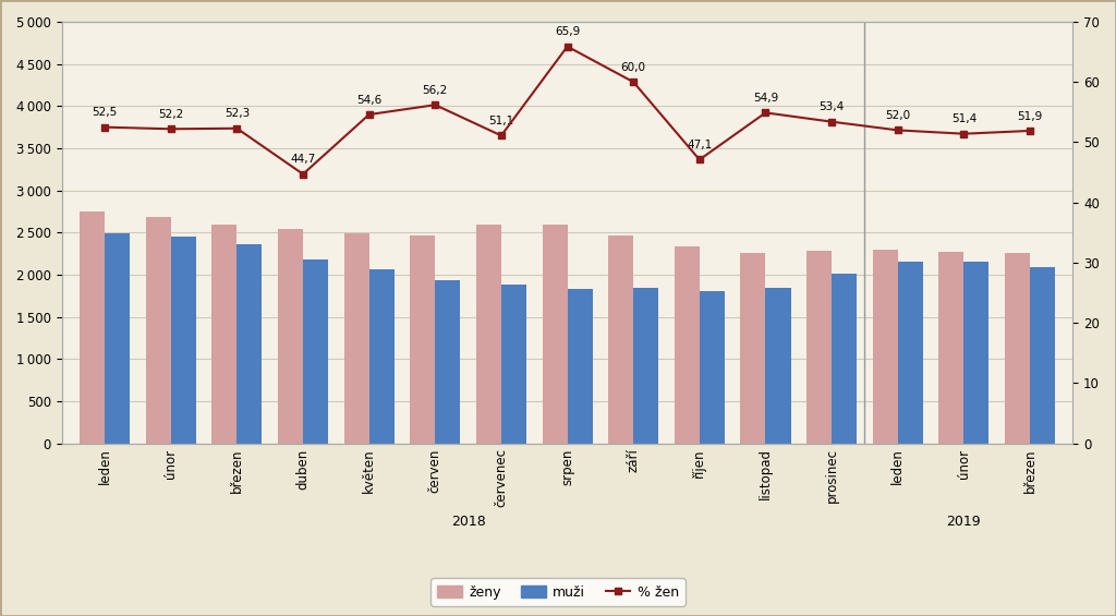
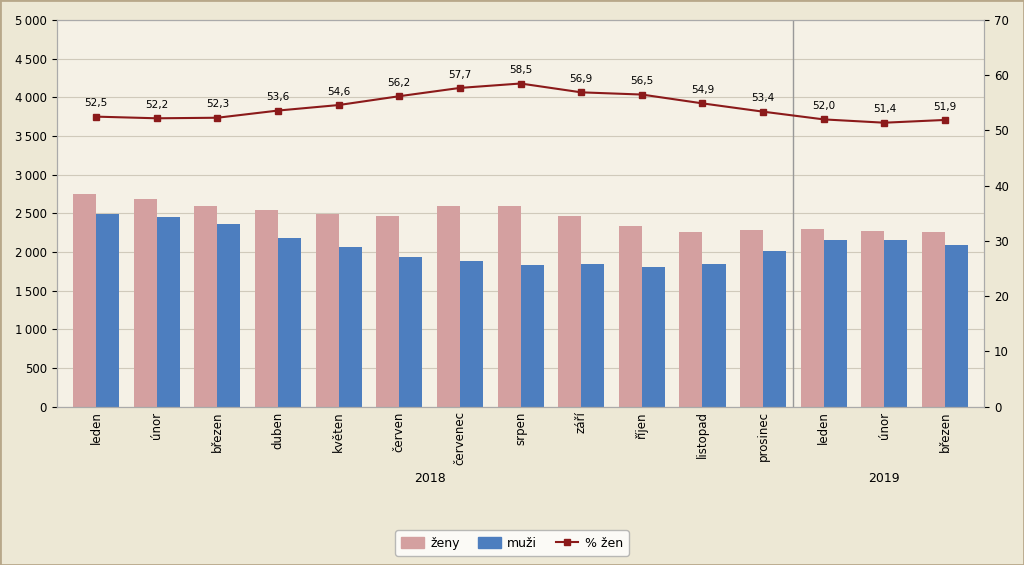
% žen/duben: 44,7 -> 53,6
% žen/červenec: 51,1 -> 57,7
% žen/srpen: 65,9 -> 58,5
% žen/září: 60,0 -> 56,9
% žen/říjen: 47,1 -> 56,5
